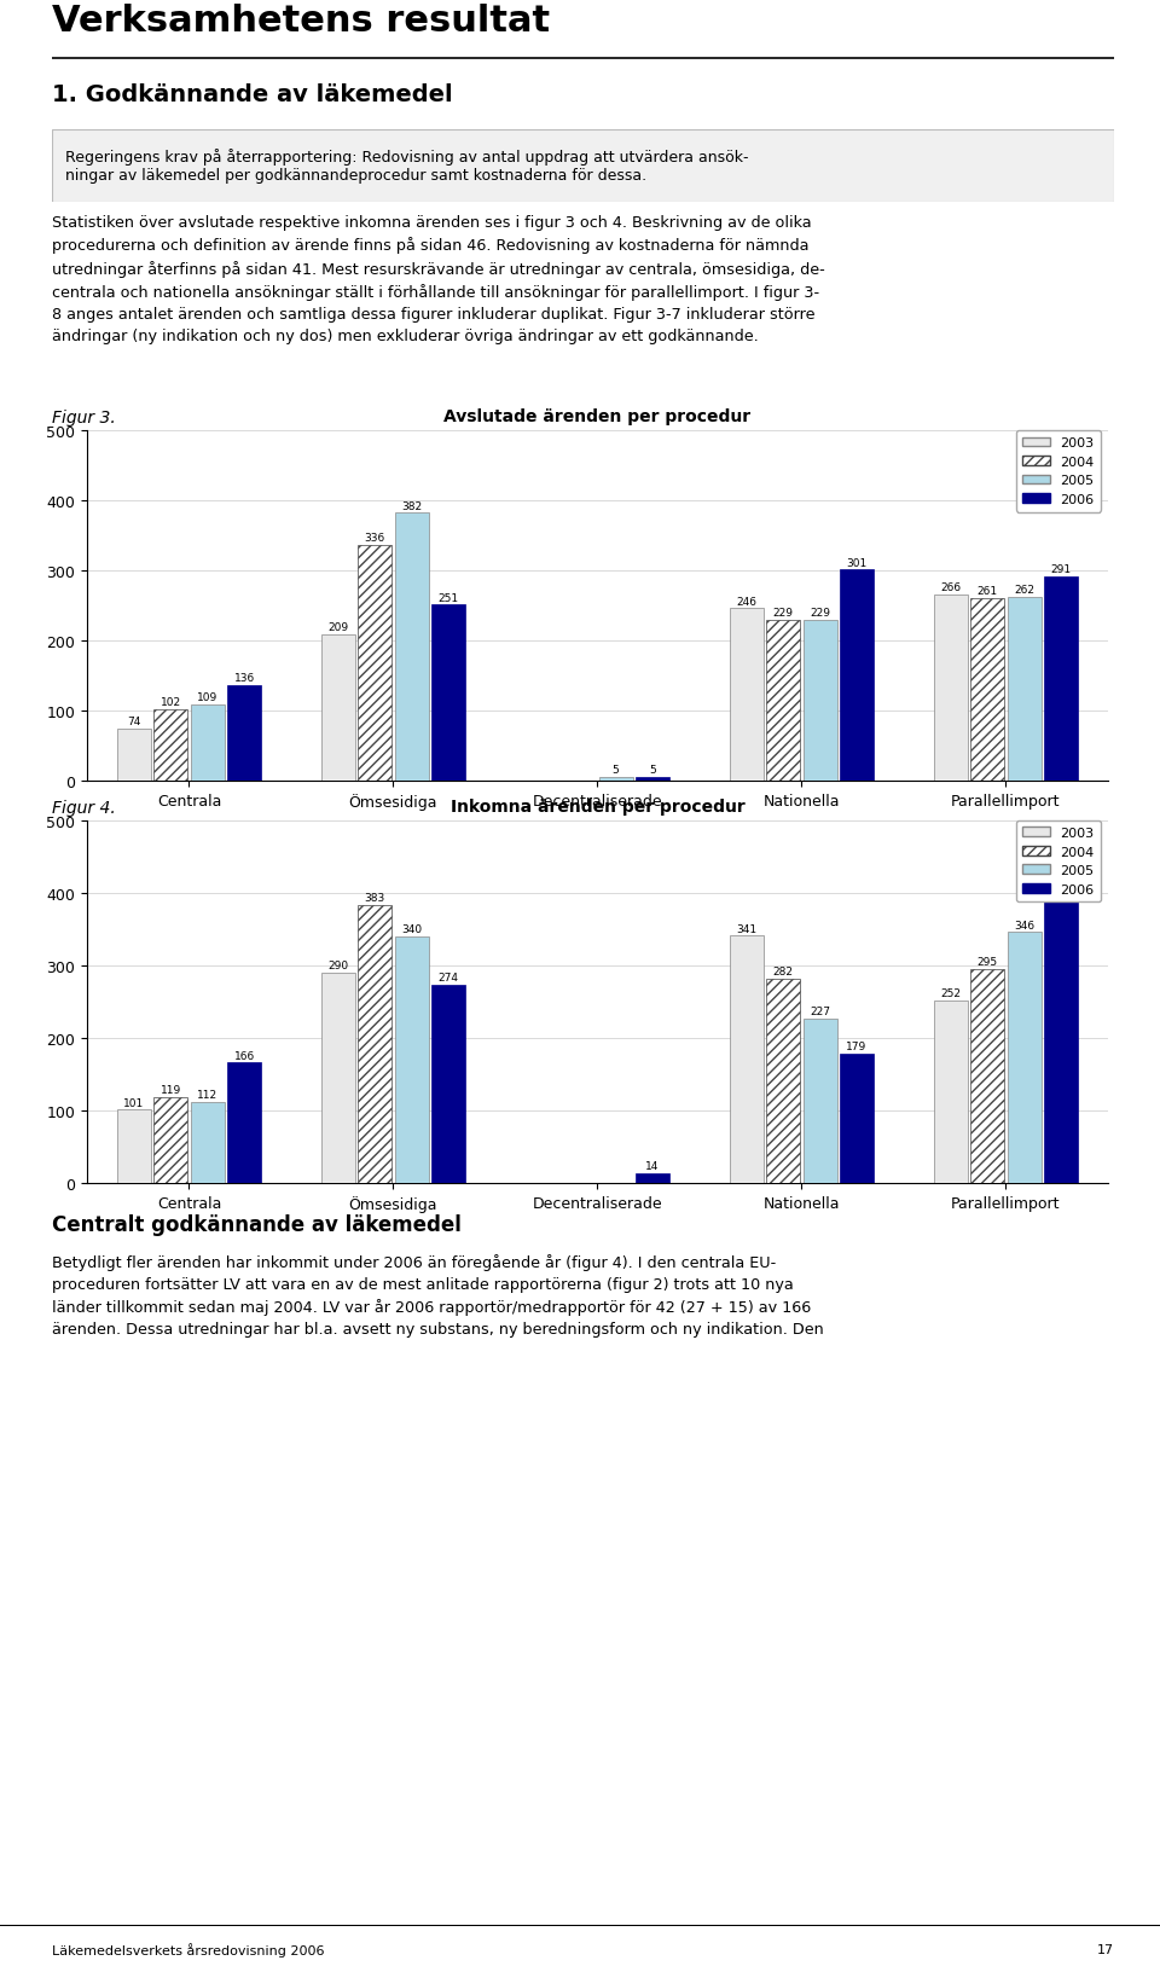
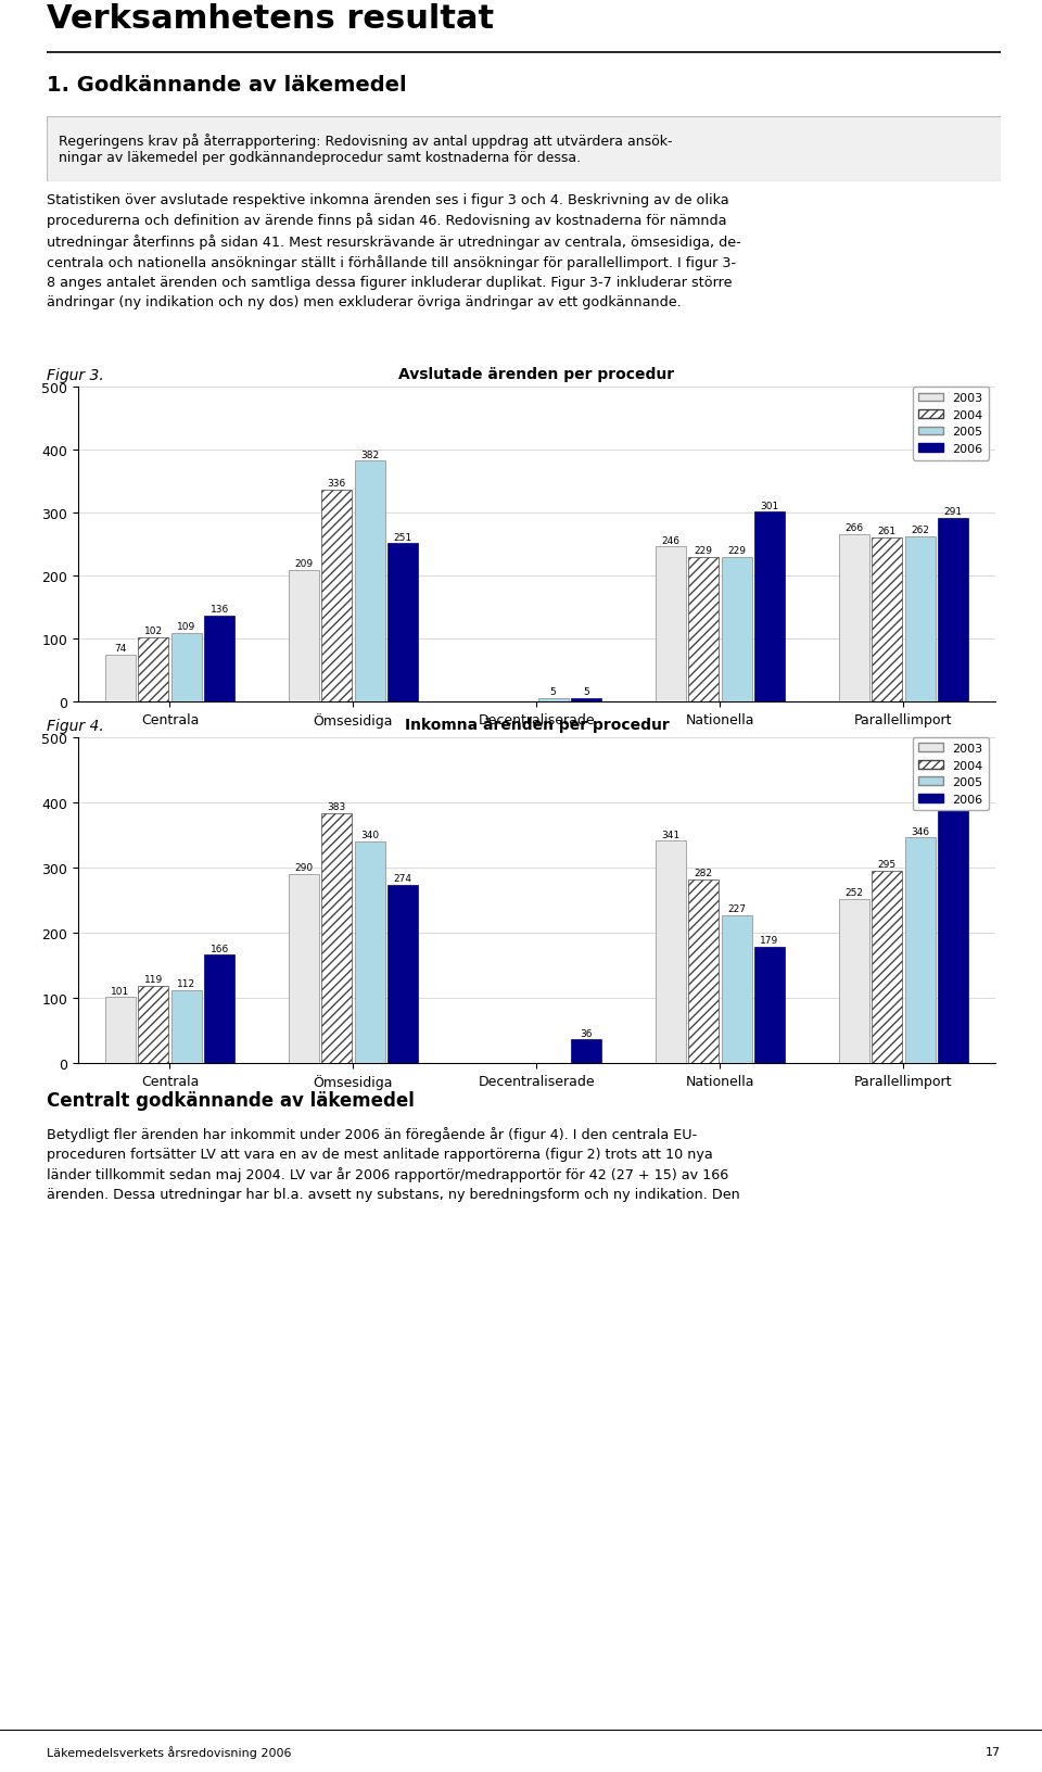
2006/Decentraliserade: 14 -> 36
